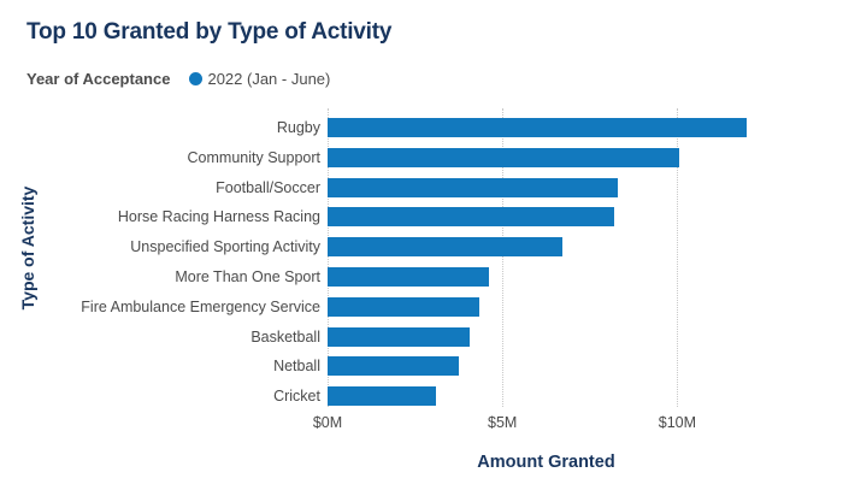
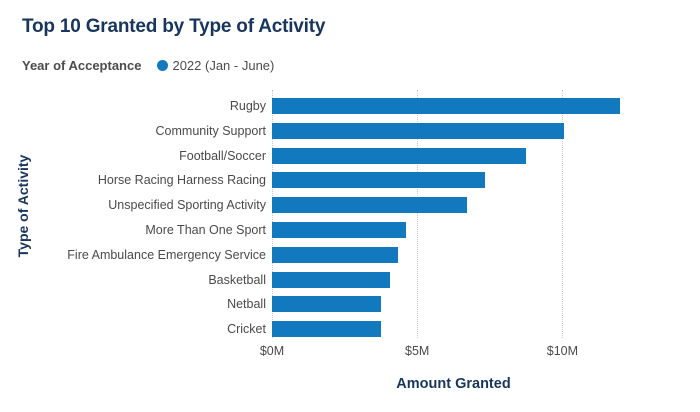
Football/Soccer: $8.3M -> $8.8M
Horse Racing Harness Racing: $8.2M -> $7.3M
Cricket: $3.1M -> $3.8M
